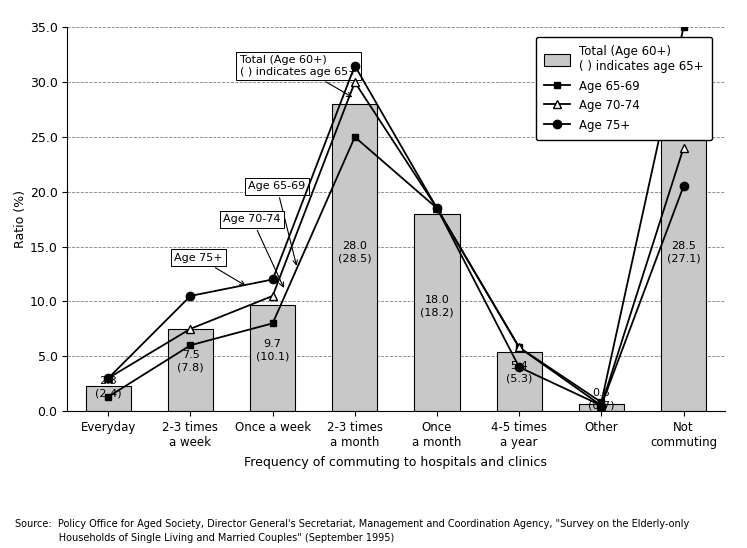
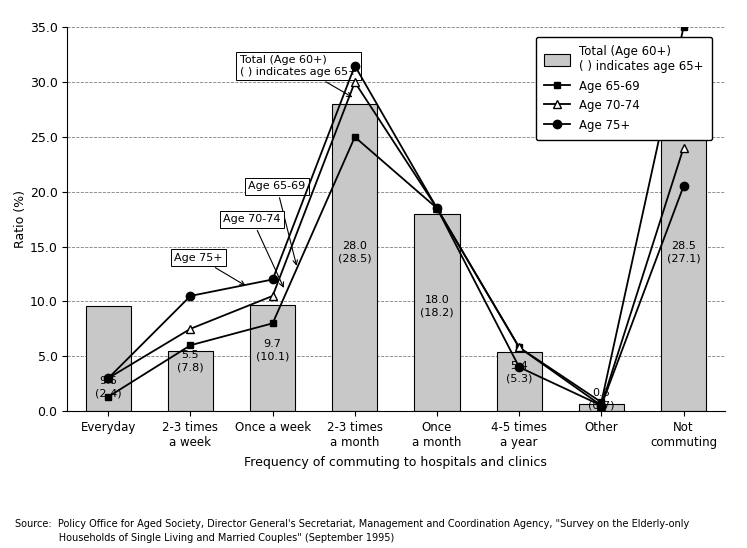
Total (Age 60+) ( ) indicates age 65+/Everyday: 2.3 -> 9.6
Total (Age 60+) ( ) indicates age 65+/2-3 times a week: 7.5 -> 5.5
